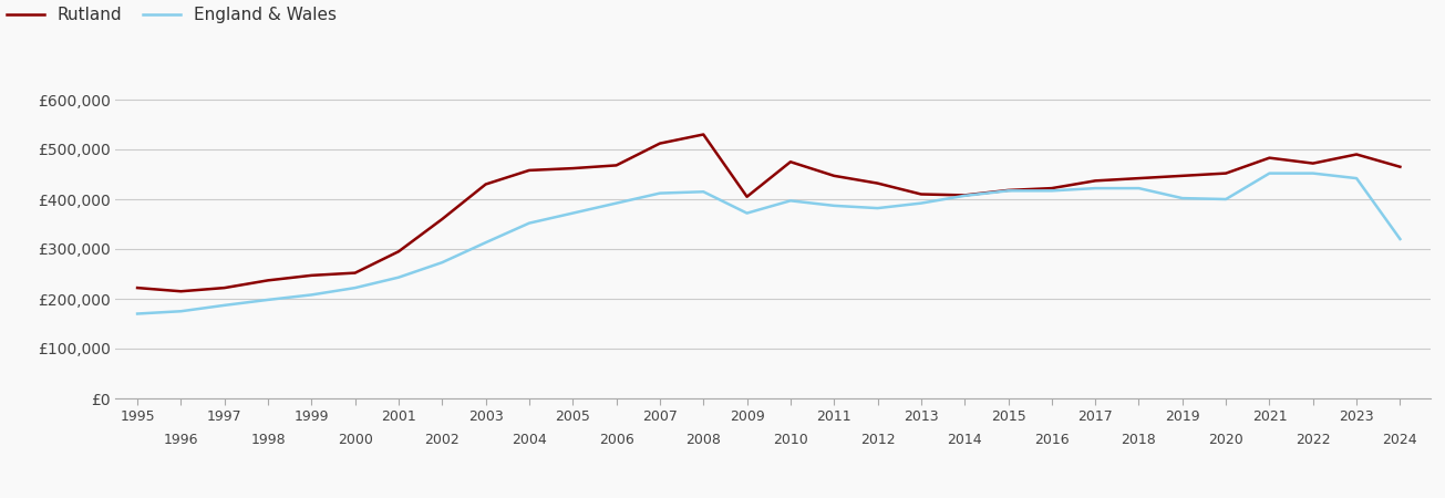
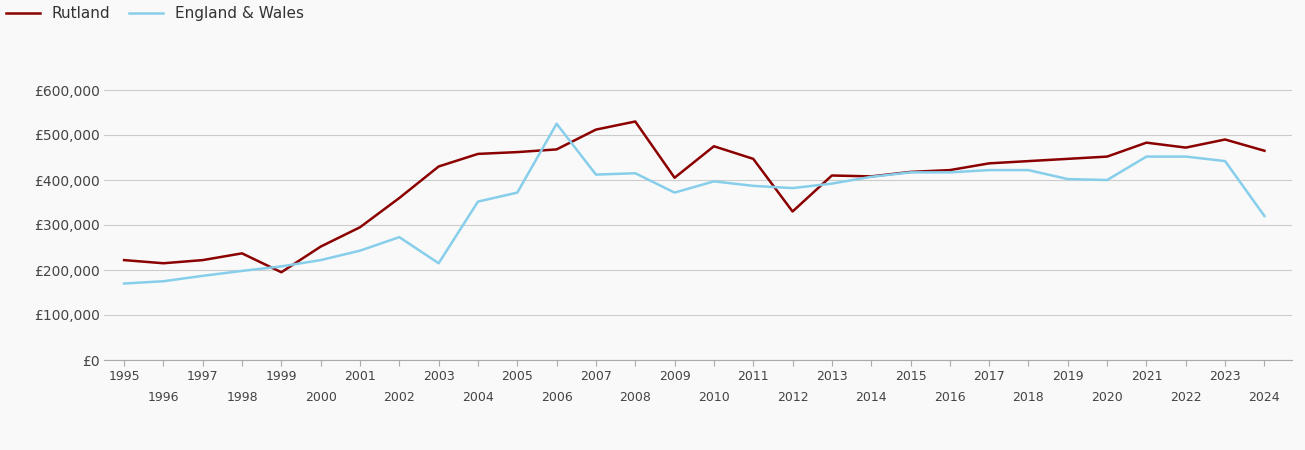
Rutland/1999: £247,000 -> £195,000
England & Wales/2003: £313,000 -> £215,000
England & Wales/2006: £392,000 -> £525,000
Rutland/2012: £432,000 -> £330,000
